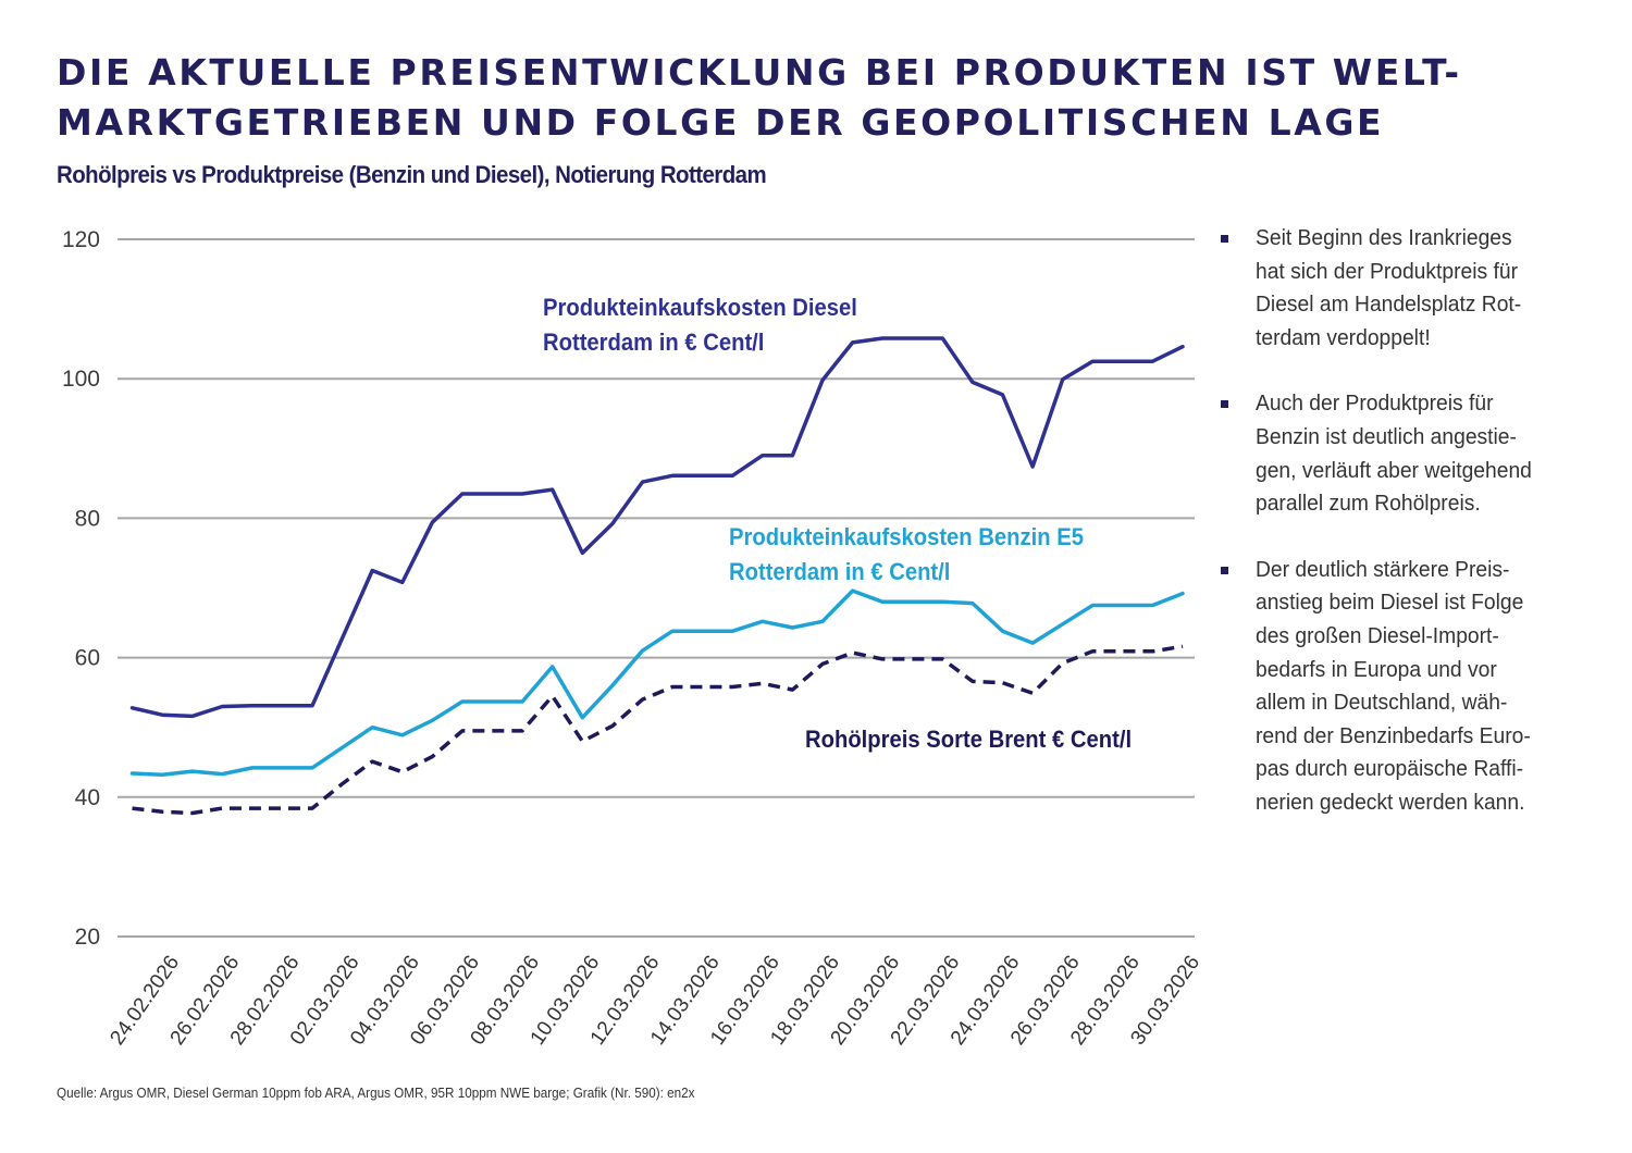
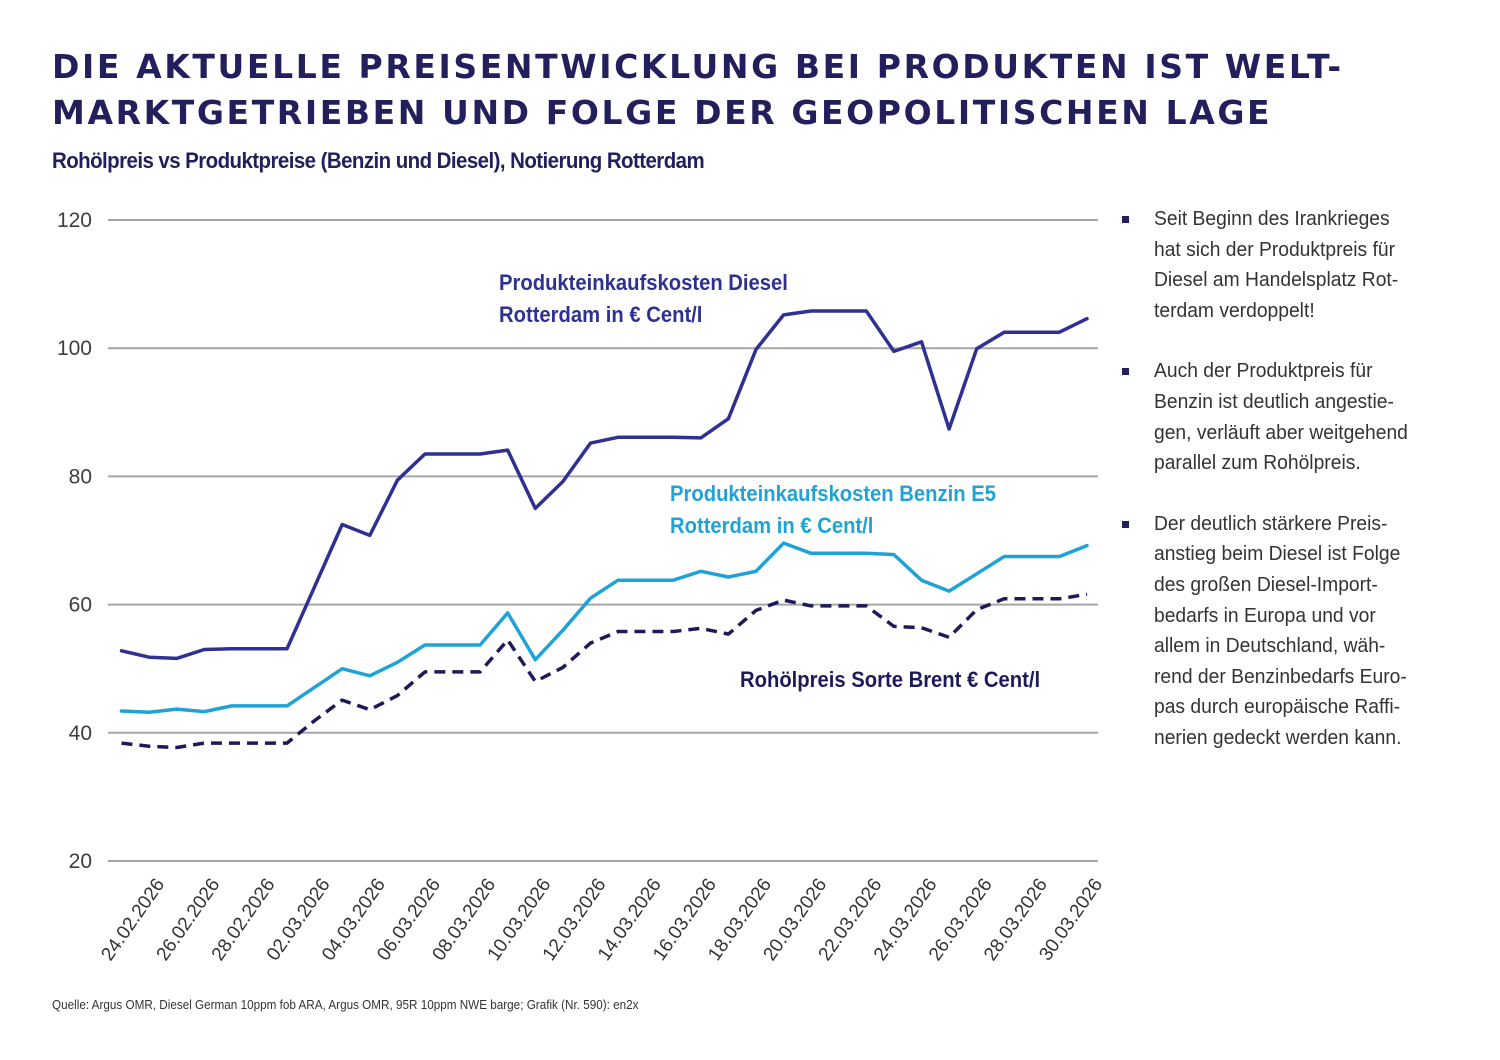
Produkteinkaufskosten Diesel Rotterdam in € Cent/l/16.03.2026: 89 -> 86
Produkteinkaufskosten Diesel Rotterdam in € Cent/l/24.03.2026: 98 -> 101
